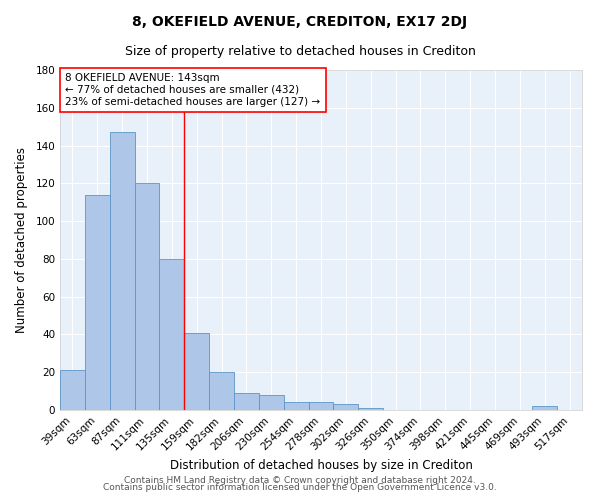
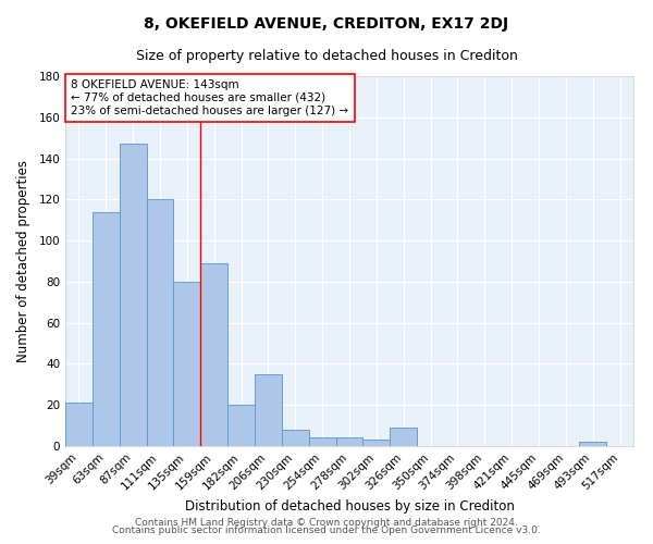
159sqm: 41 -> 89
206sqm: 9 -> 35
326sqm: 1 -> 9
